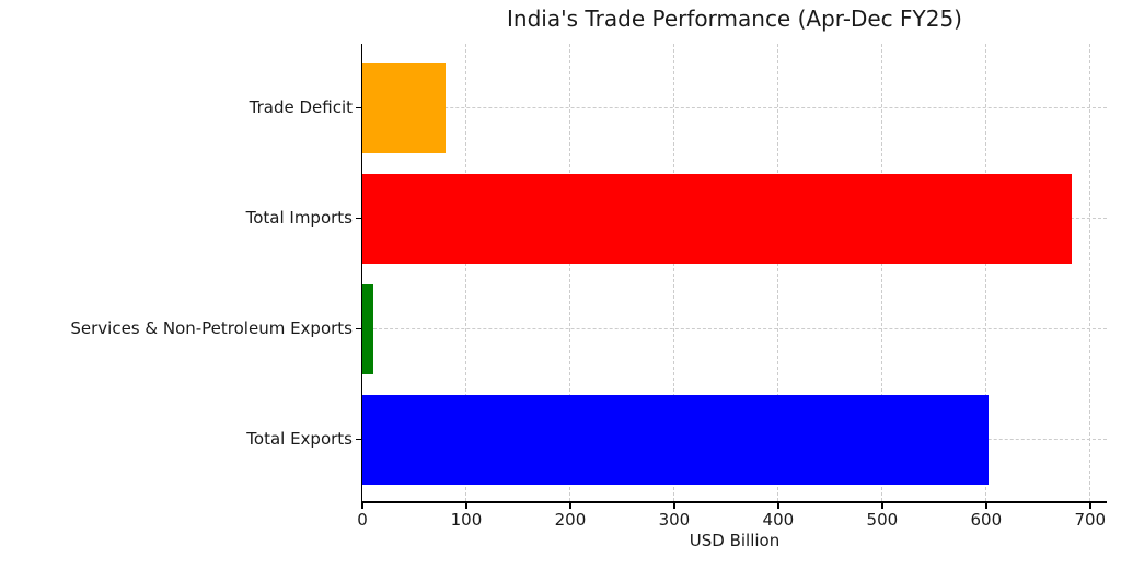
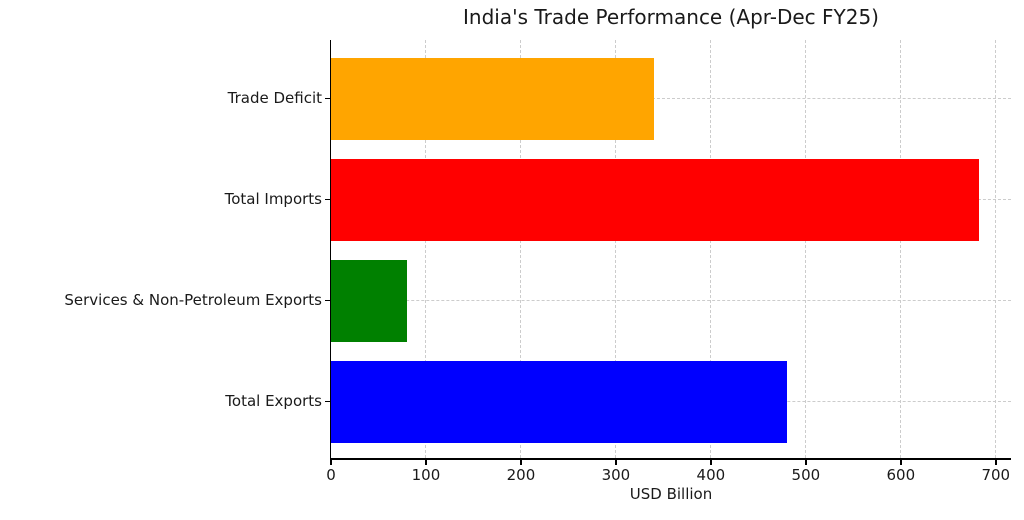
Trade Deficit: 80 -> 340
Services & Non-Petroleum Exports: 10 -> 80
Total Exports: 600 -> 480
